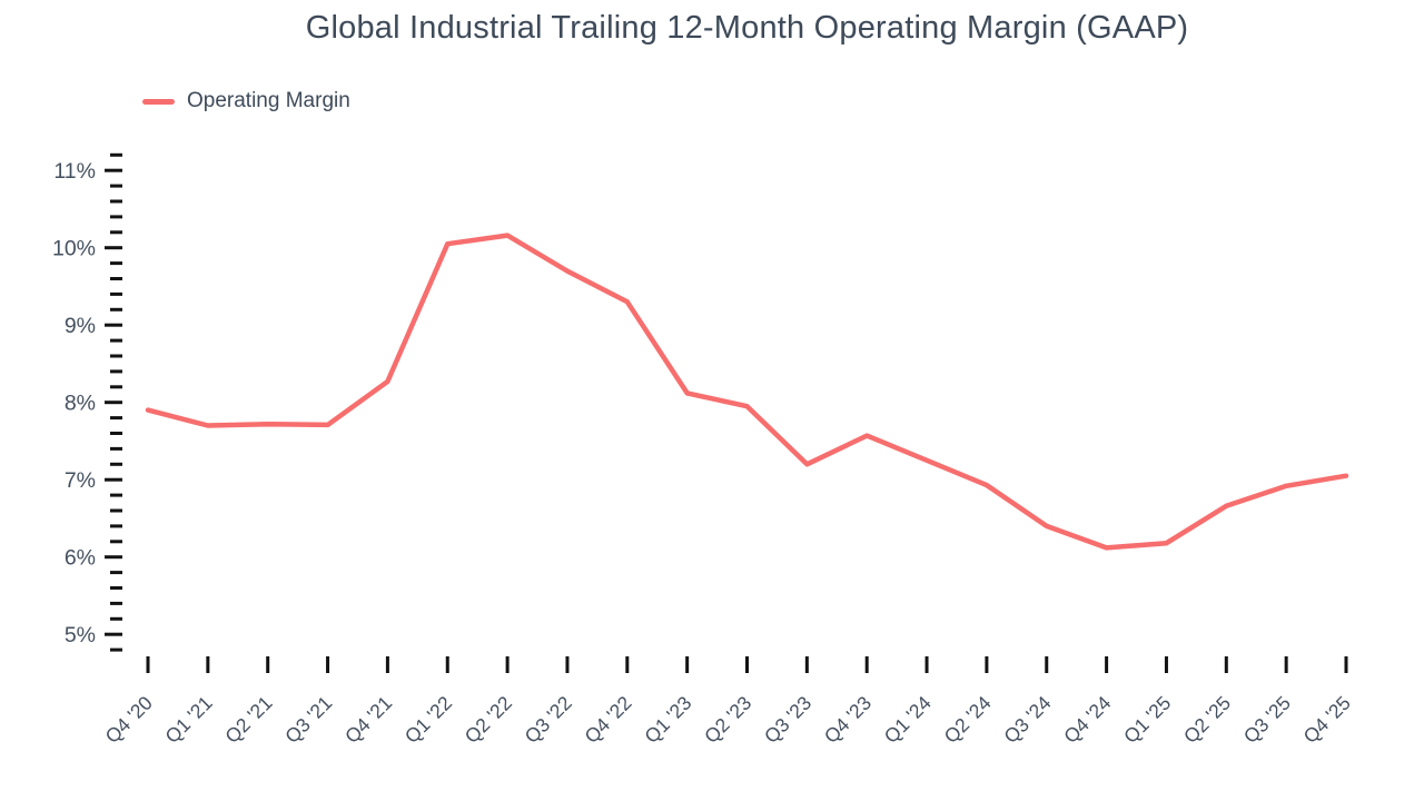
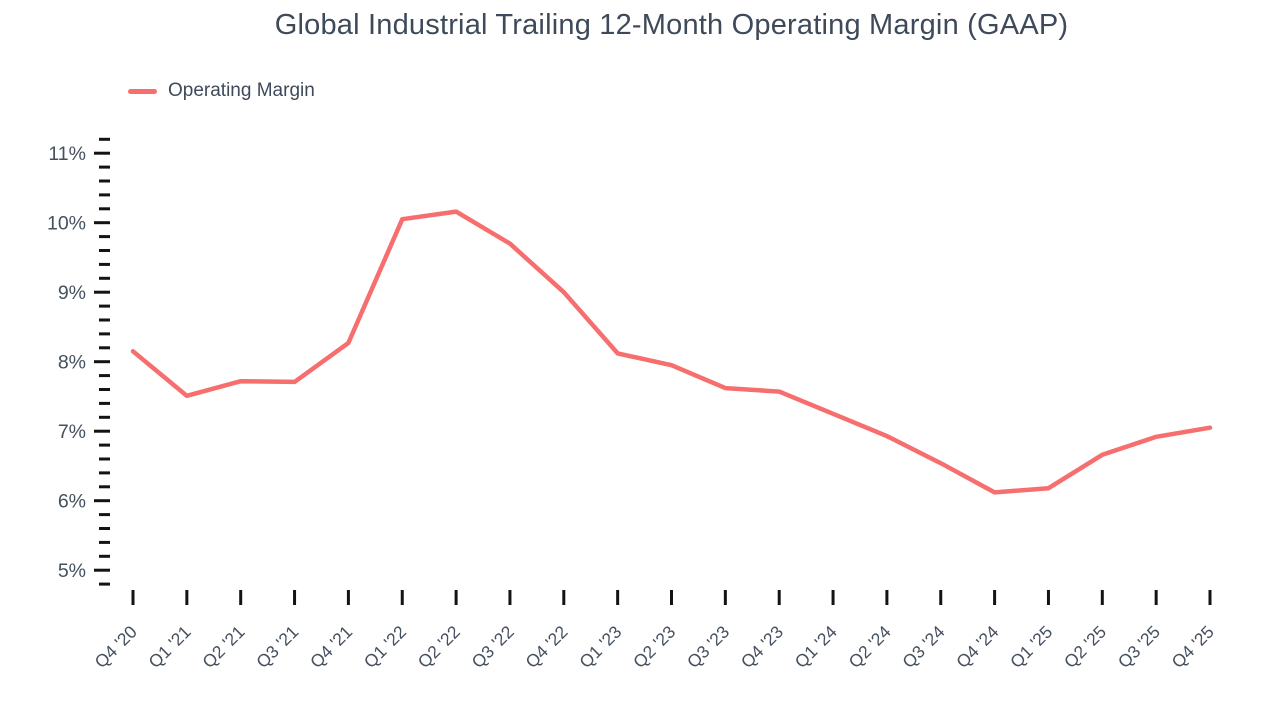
Q4 '20: 7.9% -> 8.2%
Q1 '21: 7.7% -> 7.5%
Q4 '22: 9.3% -> 9.0%
Q3 '23: 7.2% -> 7.6%
Q3 '24: 6.4% -> 6.5%
